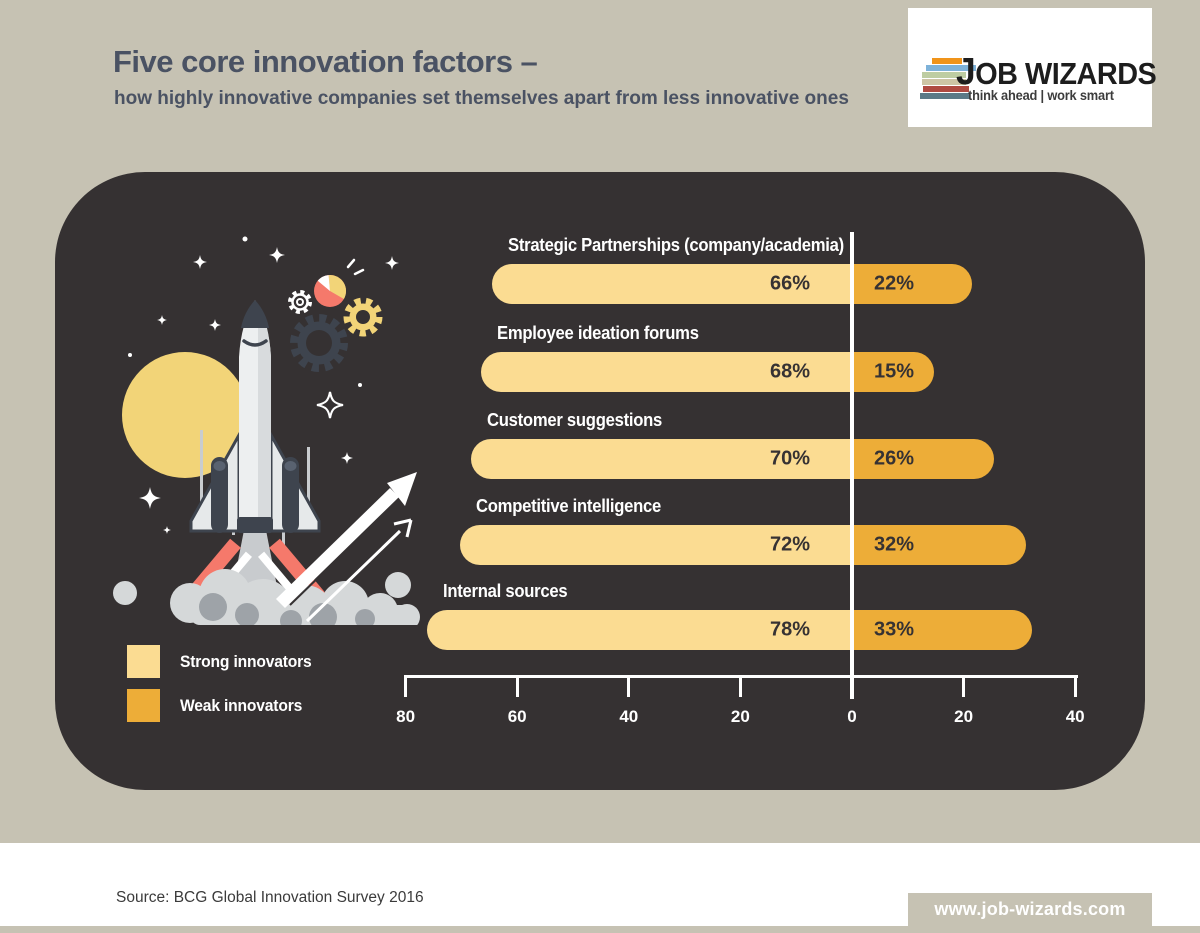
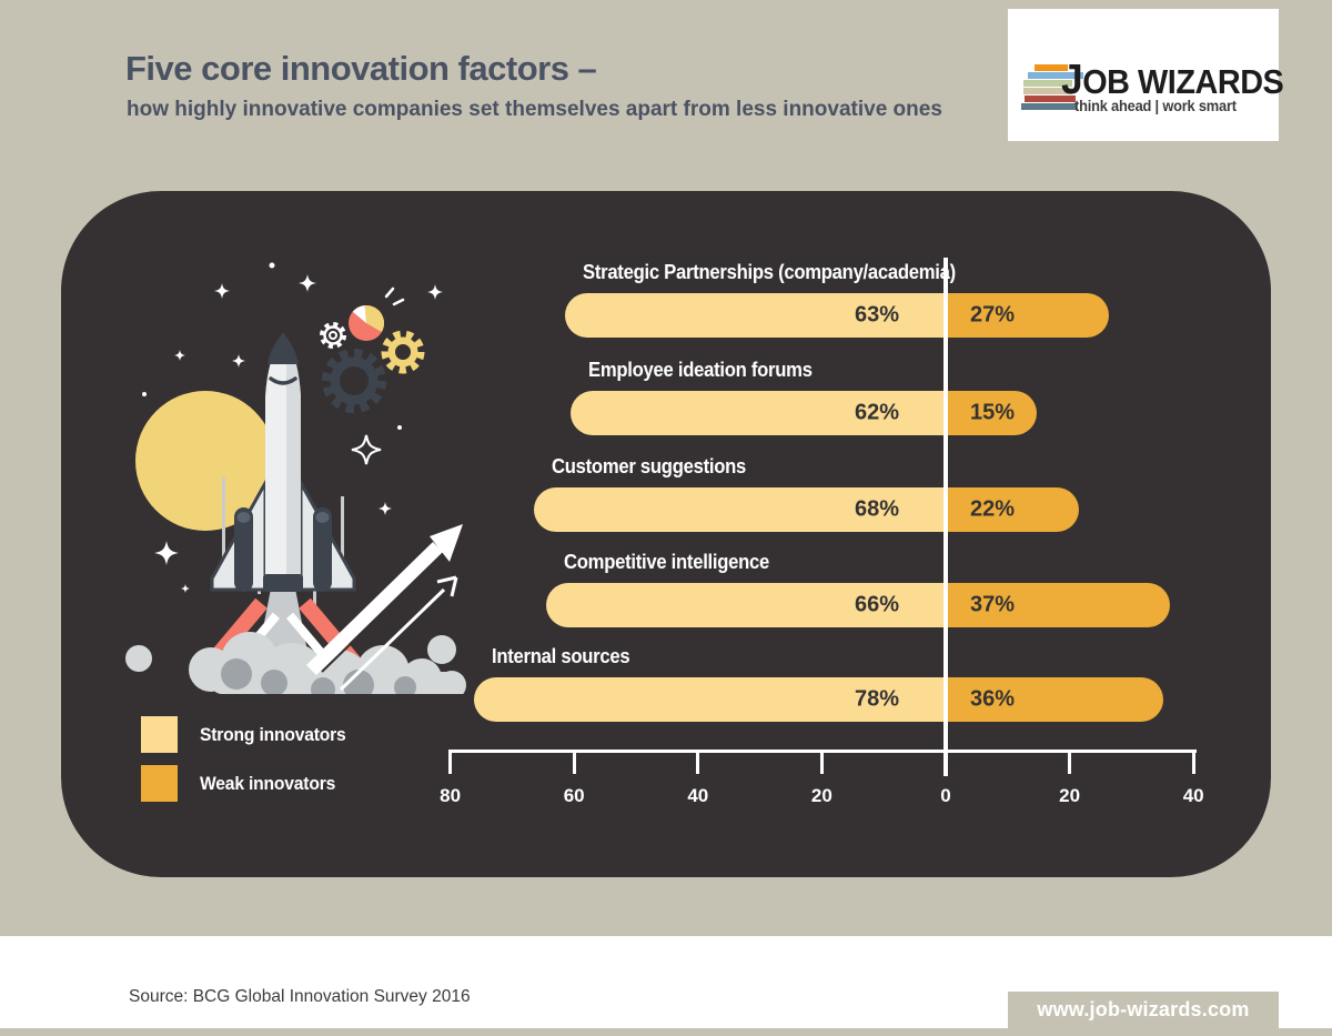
Strong innovators/Strategic Partnerships (company/academia): 66% -> 63%
Weak innovators/Strategic Partnerships (company/academia): 22% -> 27%
Strong innovators/Employee ideation forums: 68% -> 62%
Strong innovators/Customer suggestions: 70% -> 68%
Weak innovators/Customer suggestions: 26% -> 22%
Strong innovators/Competitive intelligence: 72% -> 66%
Weak innovators/Competitive intelligence: 32% -> 37%
Weak innovators/Internal sources: 33% -> 36%
